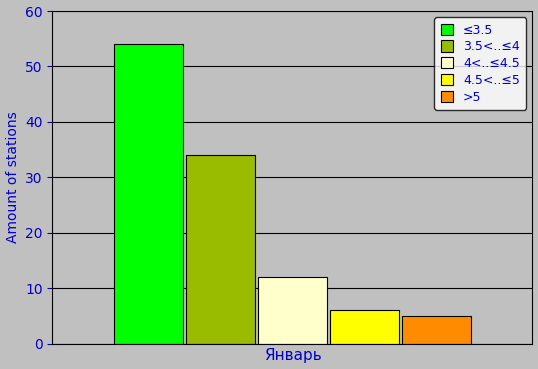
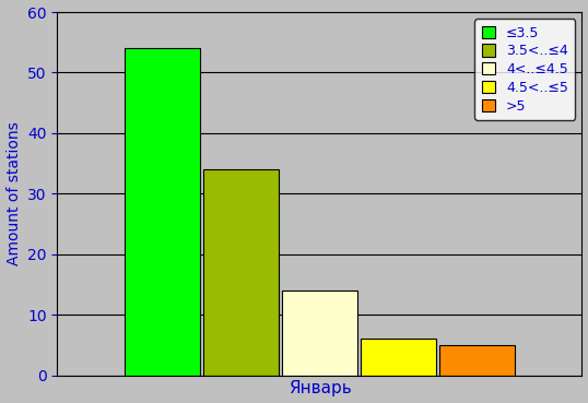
Январь: 12 -> 14
